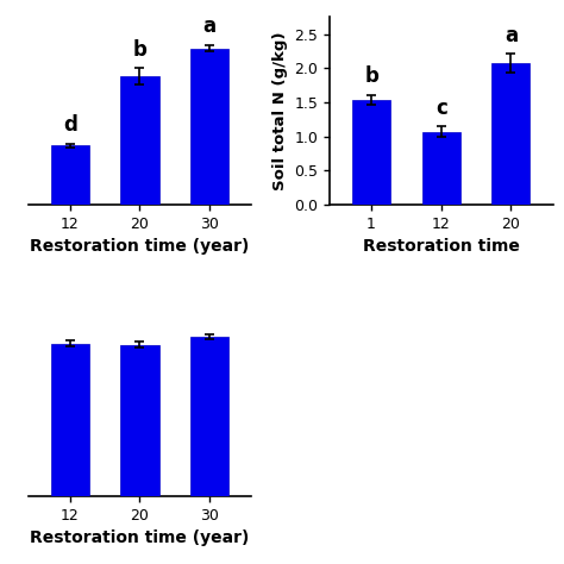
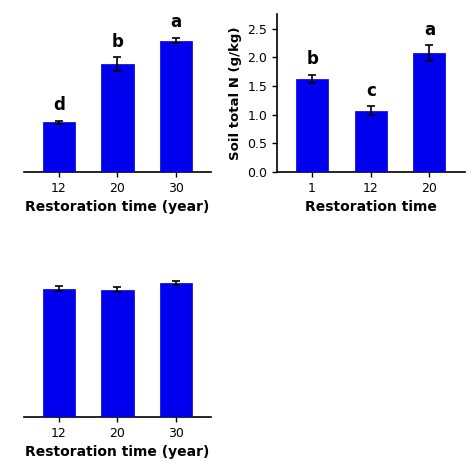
1: 1.54 -> 1.63
